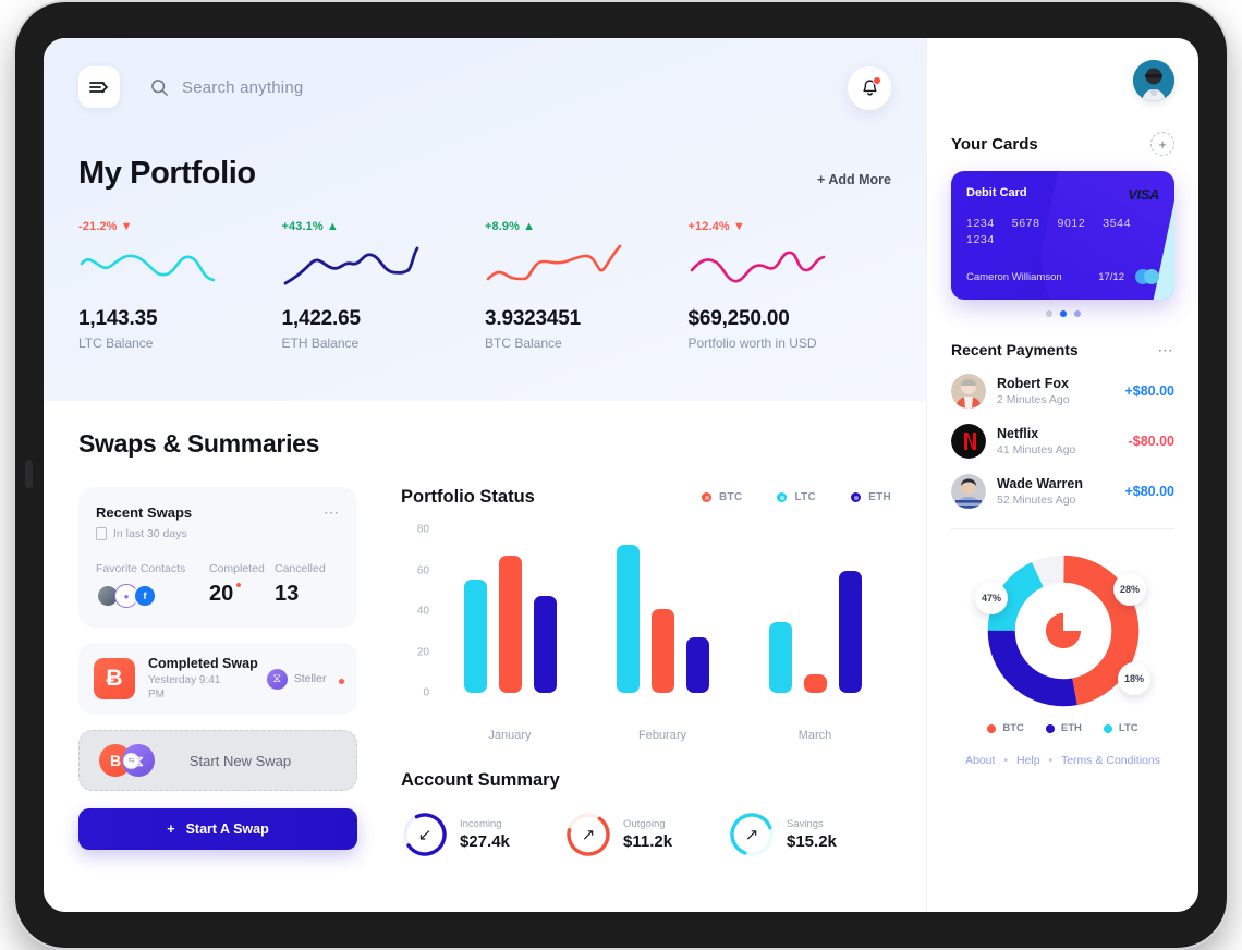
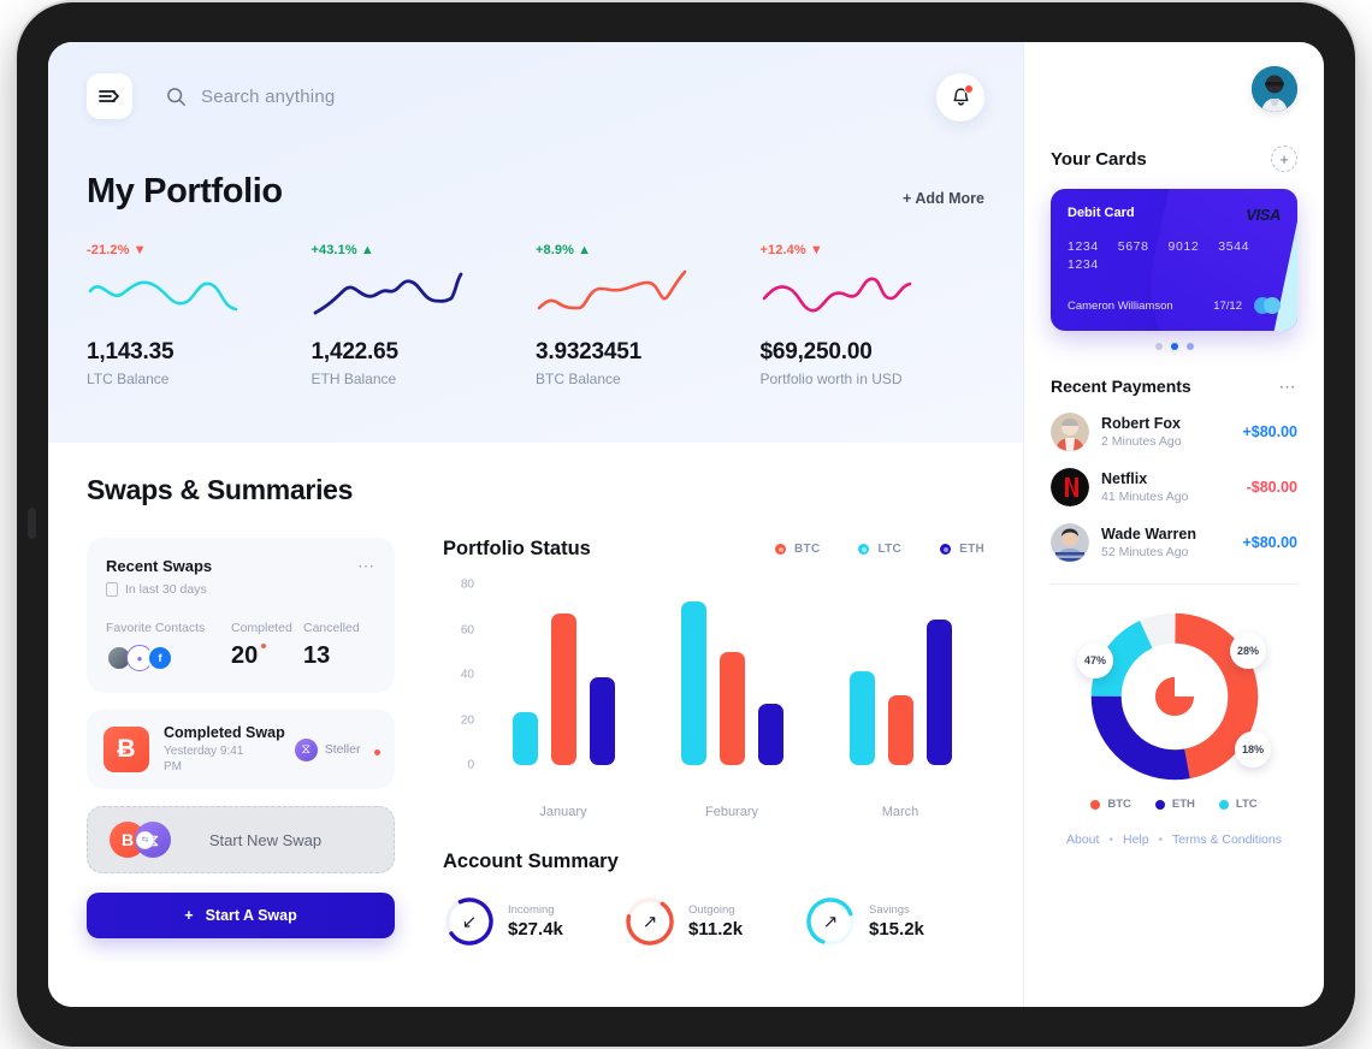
LTC/January: 61 -> 26
ETH/January: 52 -> 43
BTC/Feburary: 45 -> 55
LTC/March: 38 -> 46
BTC/March: 10 -> 34
ETH/March: 66 -> 71
